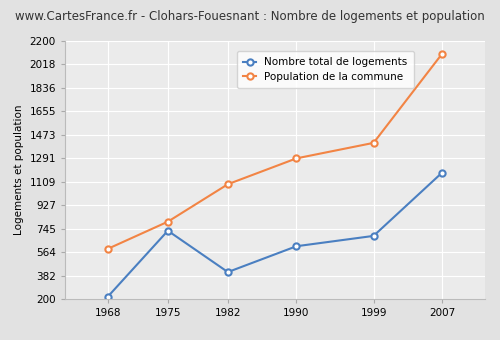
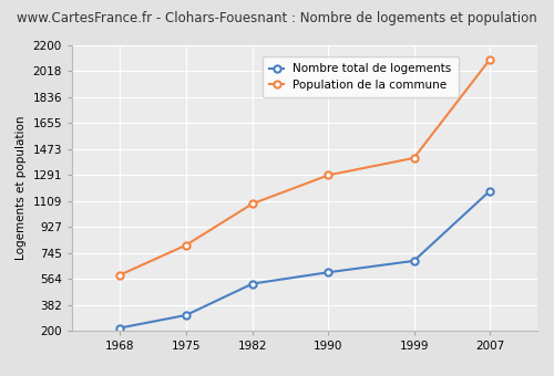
Nombre total de logements/1975: 730 -> 310
Nombre total de logements/1982: 410 -> 530
